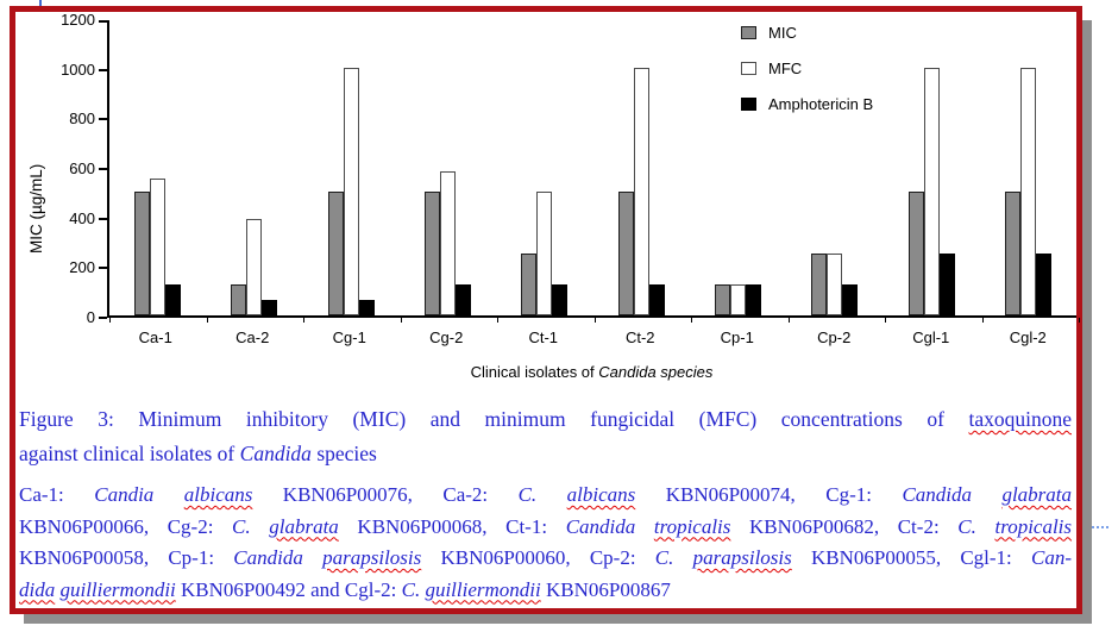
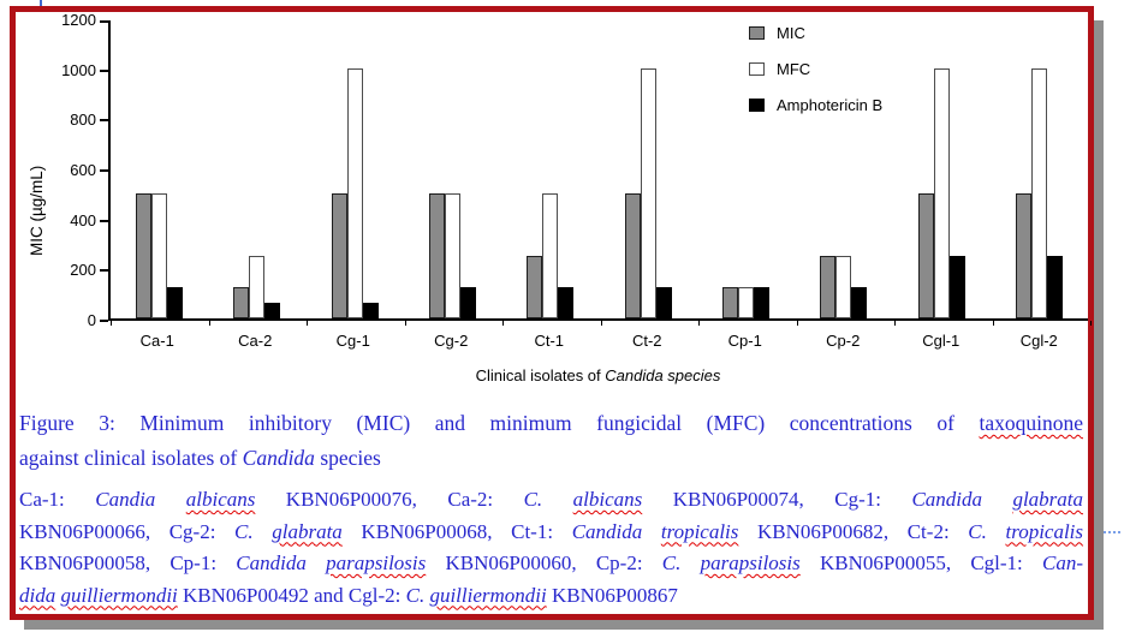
MFC/Ca-1: 550 -> 500
MFC/Ca-2: 390 -> 250
MFC/Cg-2: 580 -> 500
